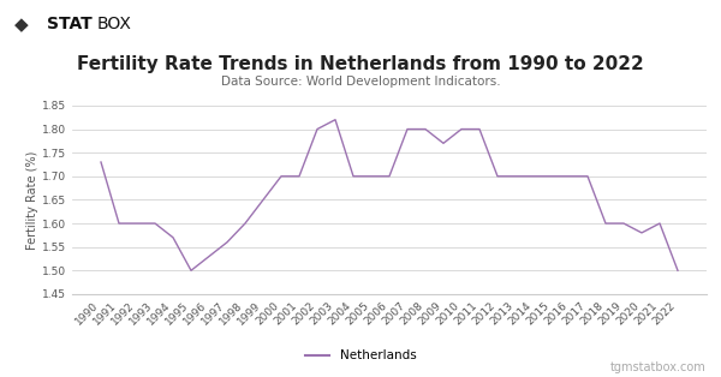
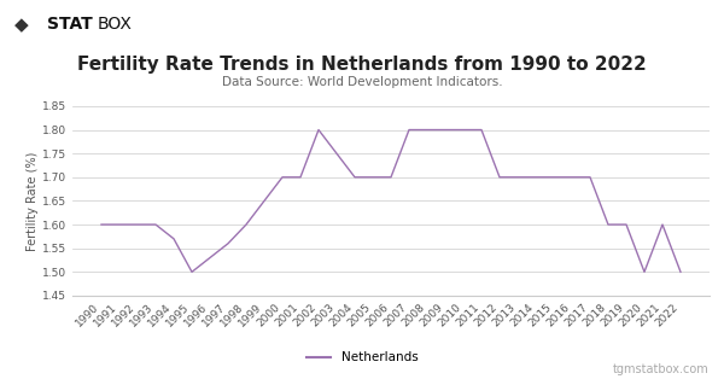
1990: 1.73 -> 1.60
2003: 1.82 -> 1.75
2009: 1.77 -> 1.80
2020: 1.58 -> 1.50
